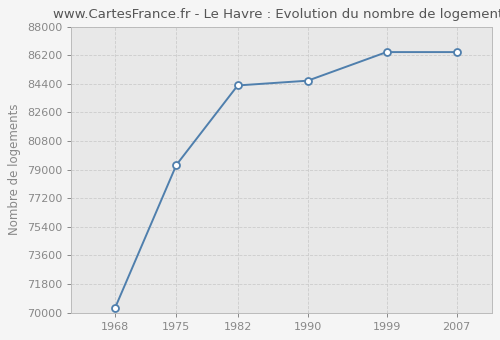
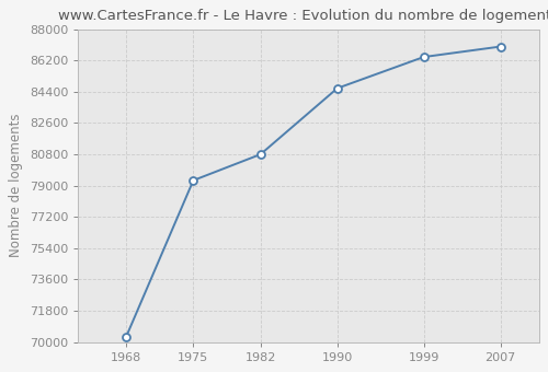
1982: 84300 -> 80800
2007: 86400 -> 87000
